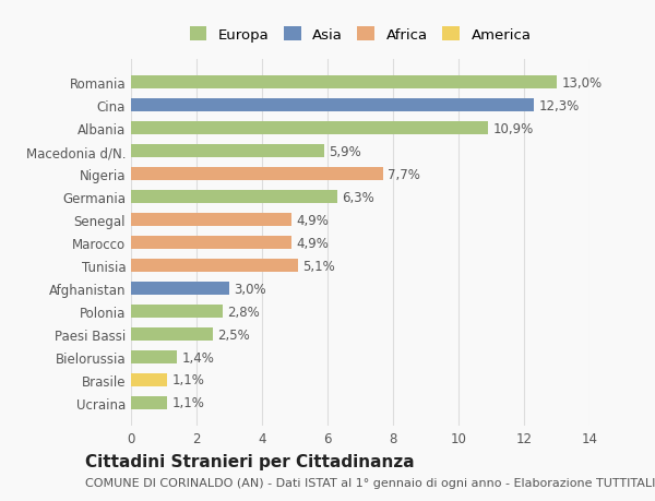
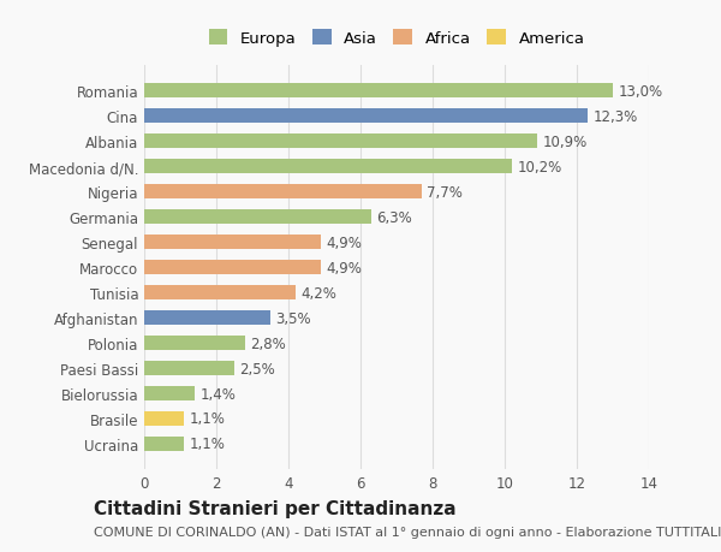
Macedonia d/N.: 5,9% -> 10,2%
Tunisia: 5,1% -> 4,2%
Afghanistan: 3,0% -> 3,5%
